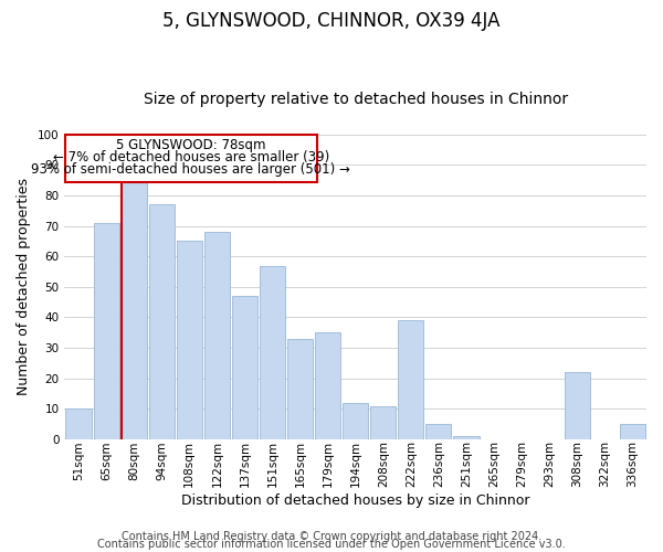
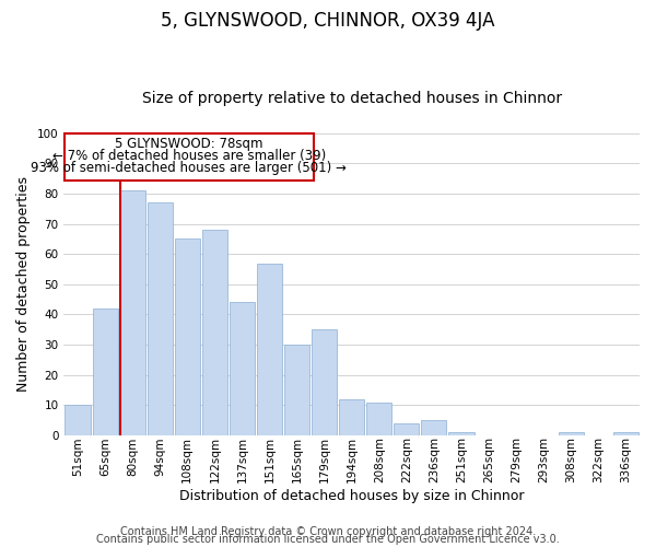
65sqm: 71 -> 42
80sqm: 85 -> 81
137sqm: 47 -> 44
165sqm: 33 -> 30
222sqm: 39 -> 4
308sqm: 22 -> 1
336sqm: 5 -> 1
